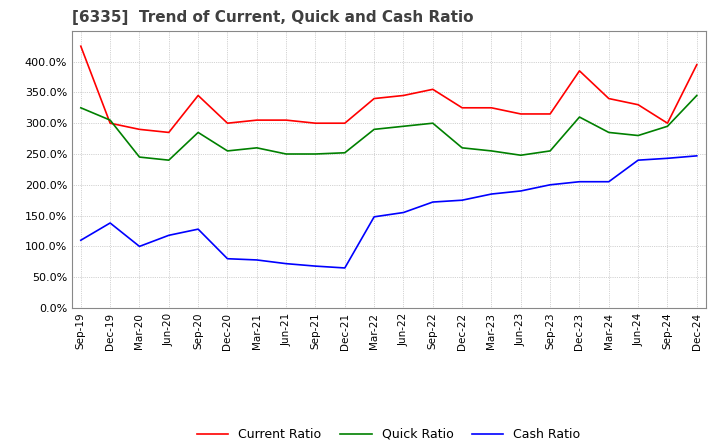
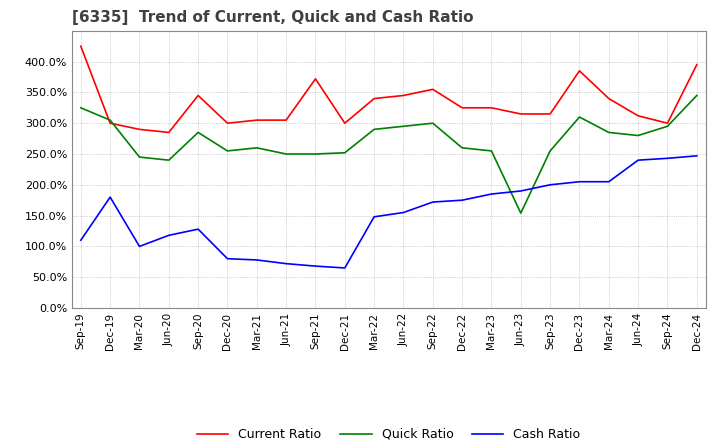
Cash Ratio/Dec-19: 138% -> 180%
Current Ratio/Sep-21: 300% -> 372%
Quick Ratio/Jun-23: 248% -> 154%
Current Ratio/Jun-24: 330% -> 312%
